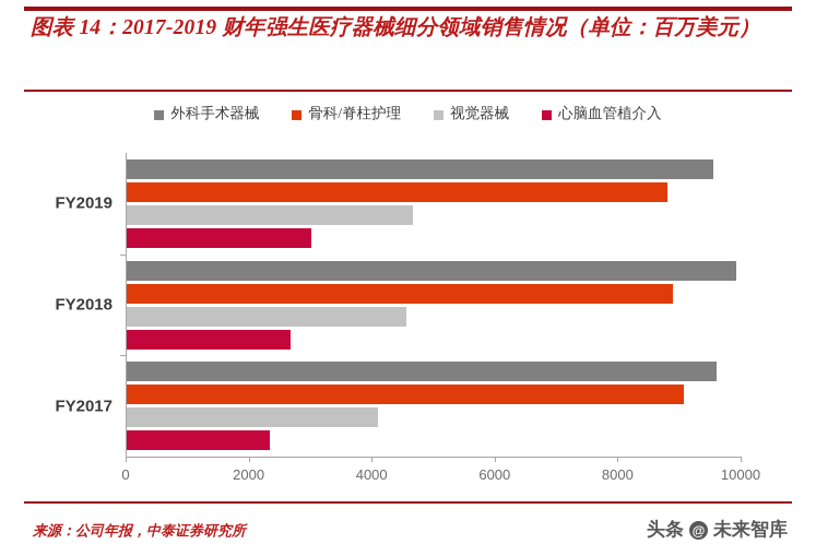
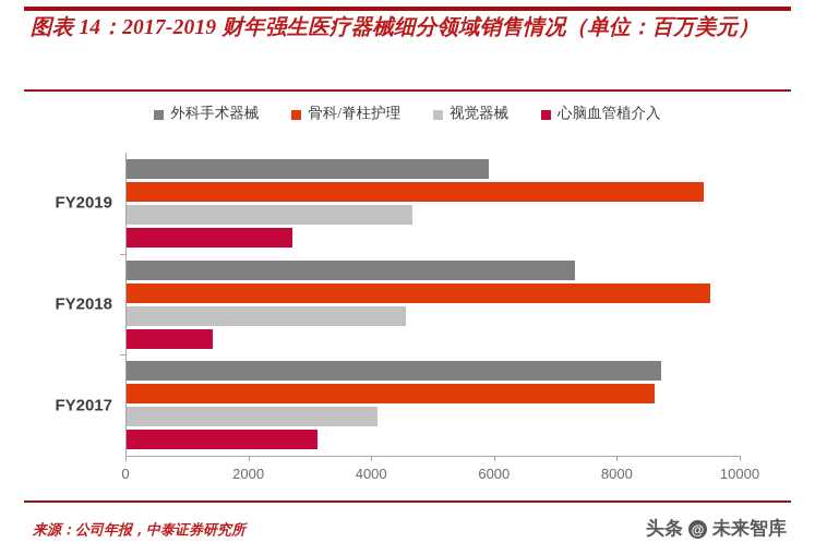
外科手术器械/FY2019: 9500 -> 5900
骨科/脊柱护理/FY2019: 8800 -> 9400
心脑血管植介入/FY2019: 3000 -> 2700
外科手术器械/FY2018: 9900 -> 7300
骨科/脊柱护理/FY2018: 8900 -> 9500
心脑血管植介入/FY2018: 2700 -> 1400
外科手术器械/FY2017: 9600 -> 8700
骨科/脊柱护理/FY2017: 9100 -> 8600
心脑血管植介入/FY2017: 2300 -> 3100
